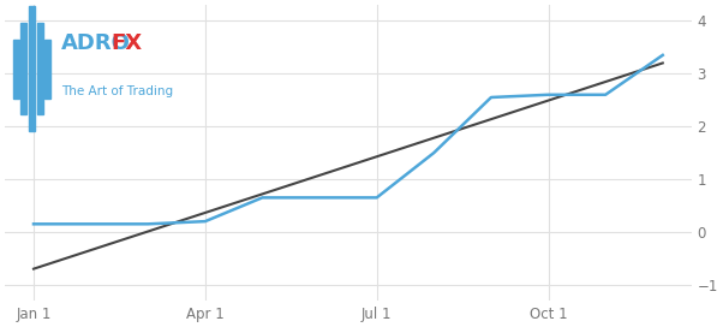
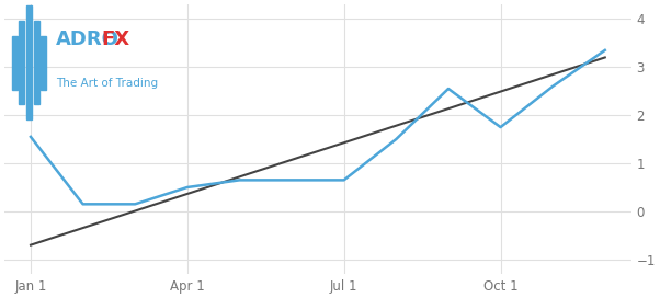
Jan 1: 0.15 -> 1.55
Apr 1: 0.20 -> 0.50
Oct 1: 2.60 -> 1.75
